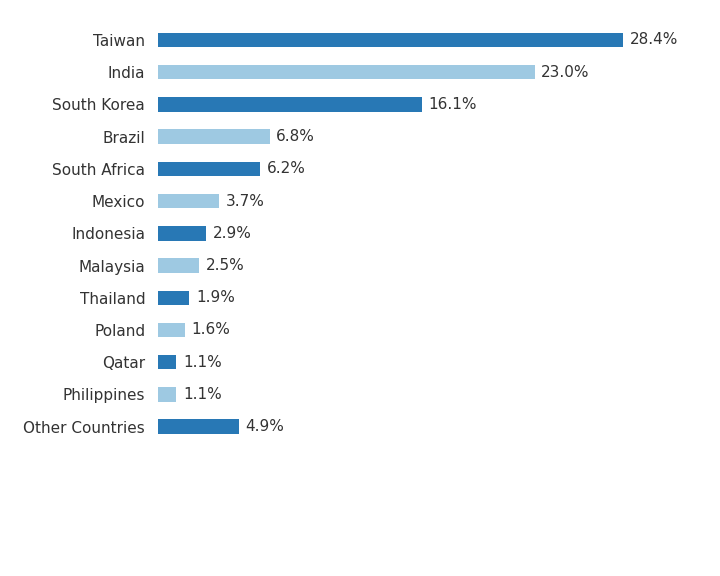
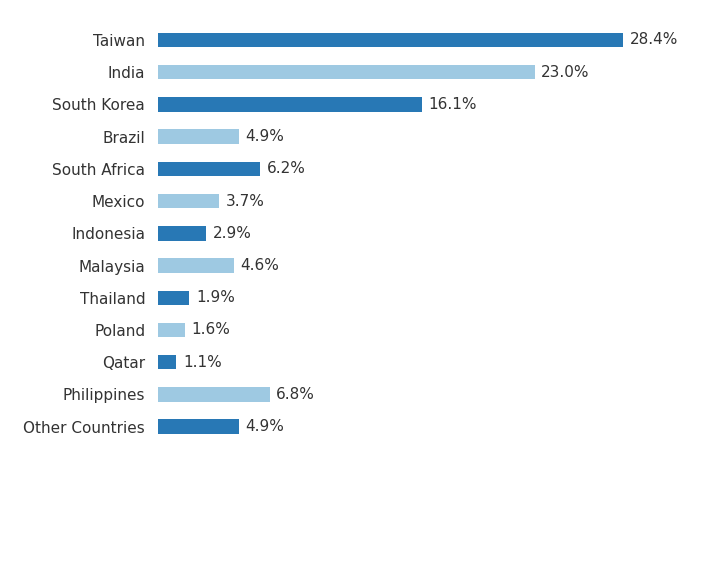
Brazil: 6.8% -> 4.9%
Malaysia: 2.5% -> 4.6%
Philippines: 1.1% -> 6.8%
